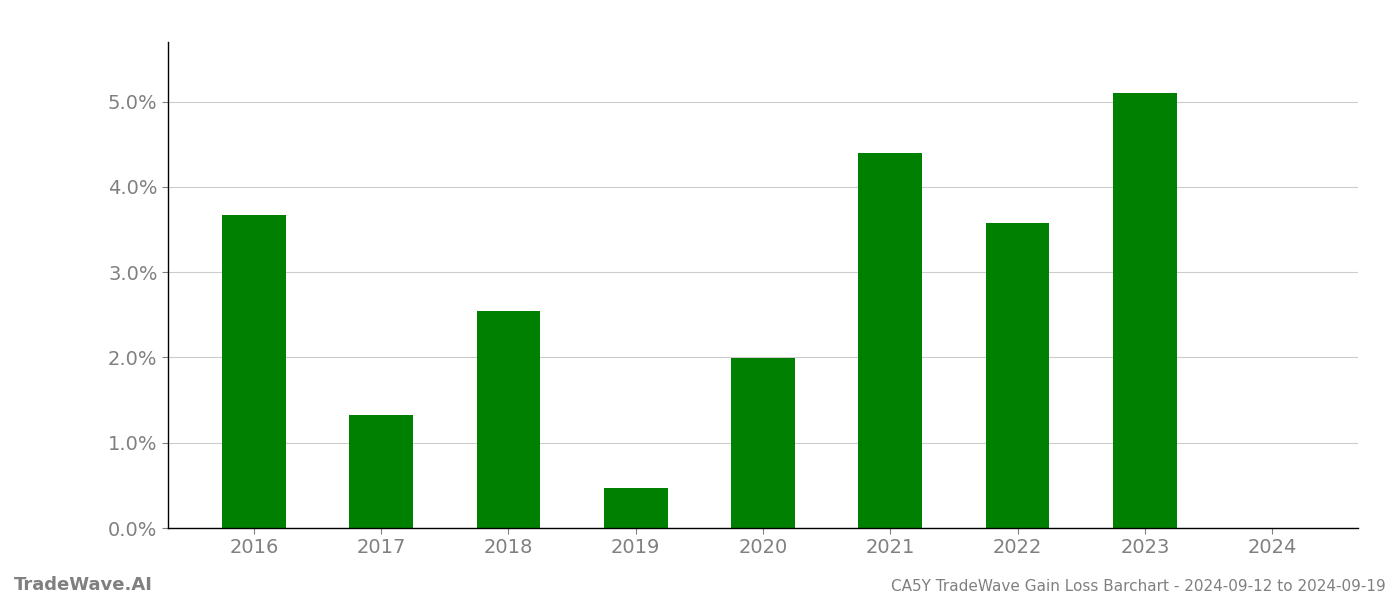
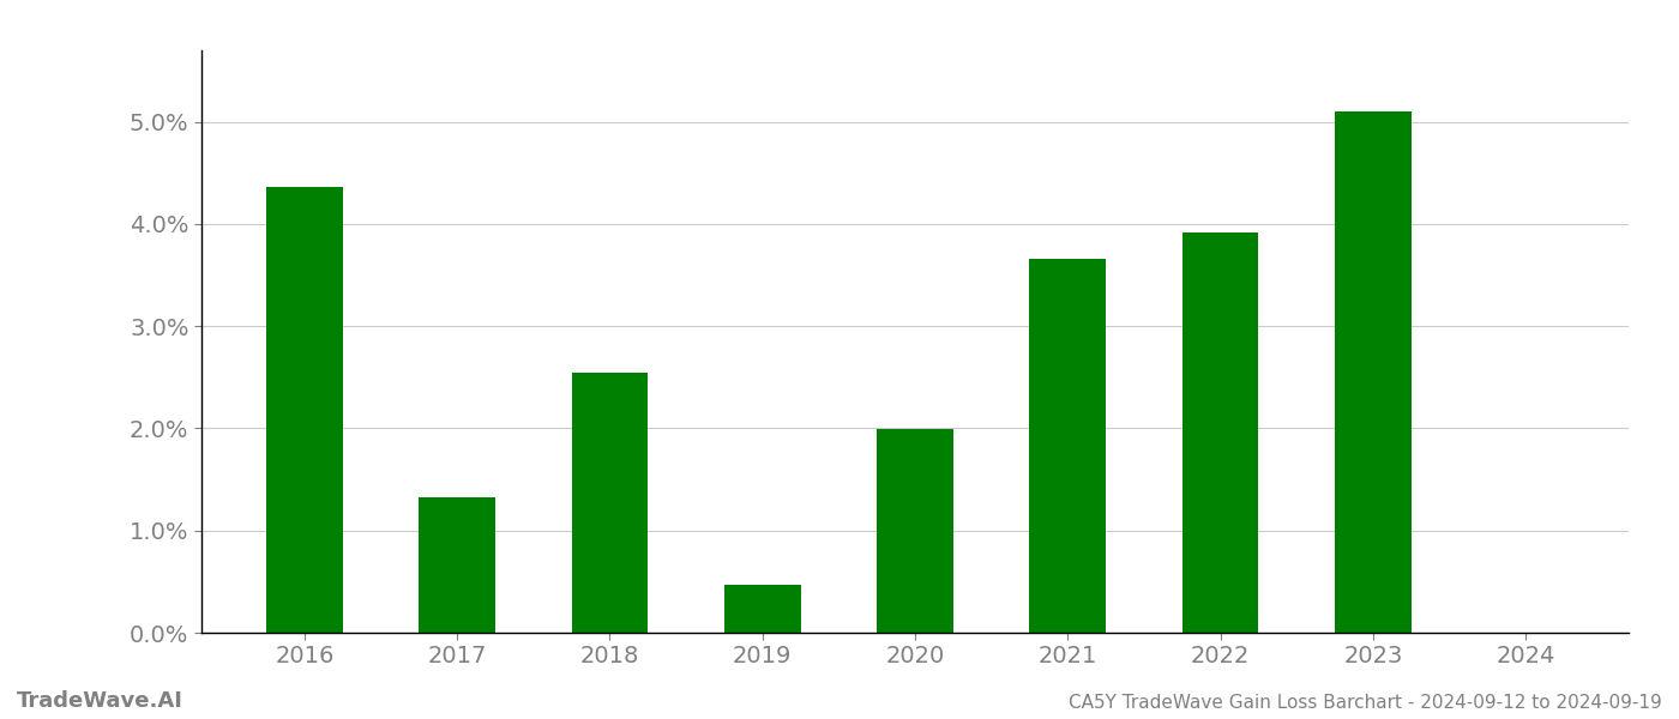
2016: 3.67% -> 4.36%
2021: 4.40% -> 3.66%
2022: 3.58% -> 3.92%
